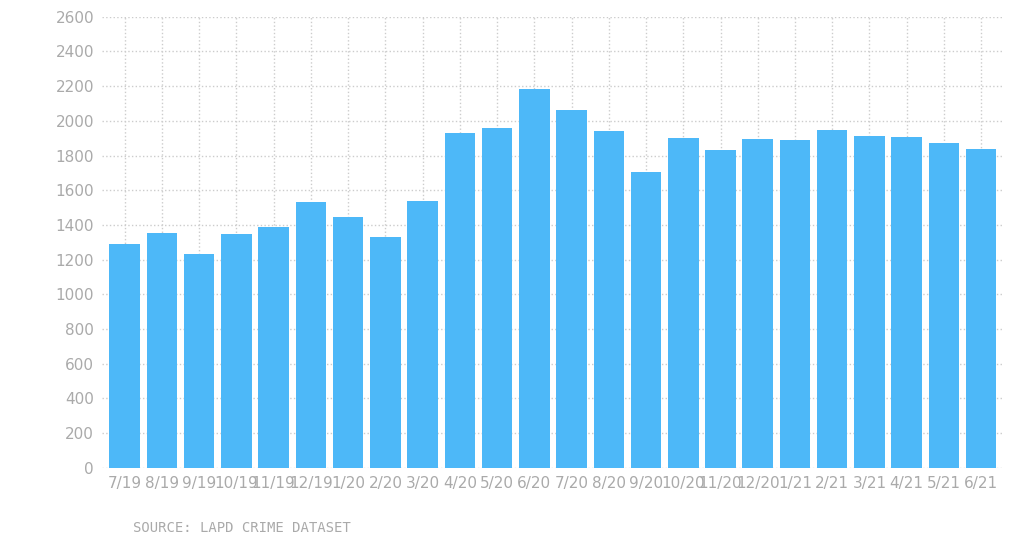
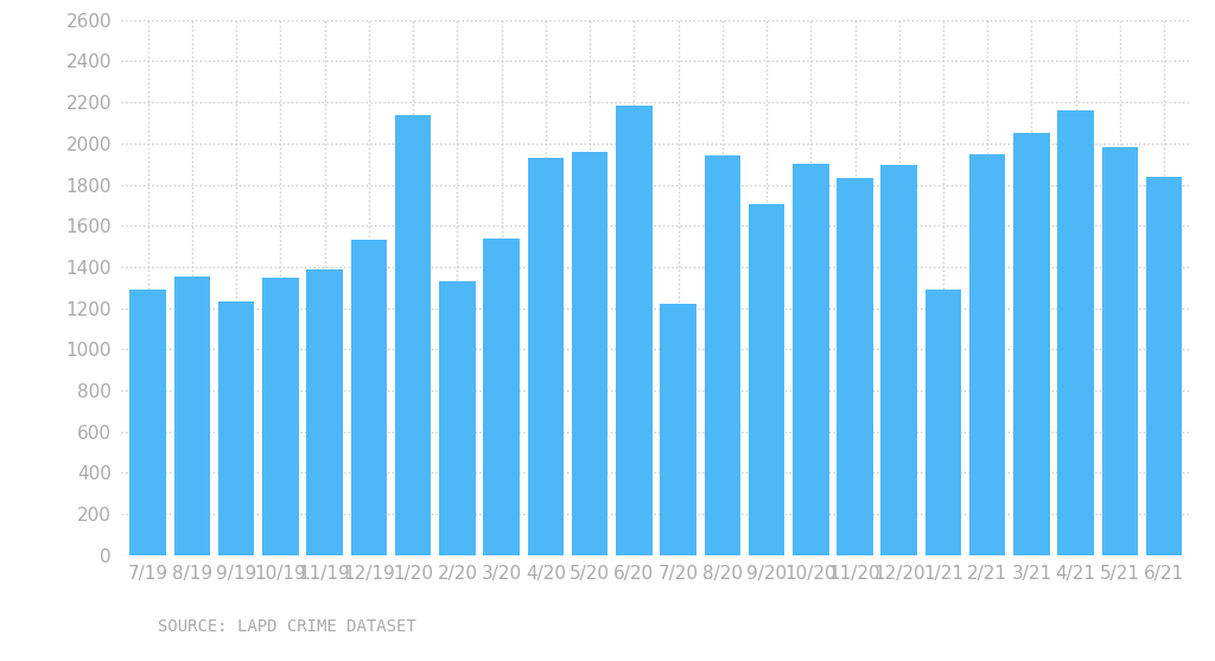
1/20: 1440 -> 2140
7/20: 2060 -> 1220
1/21: 1890 -> 1290
3/21: 1920 -> 2050
4/21: 1900 -> 2160
5/21: 1880 -> 1980
